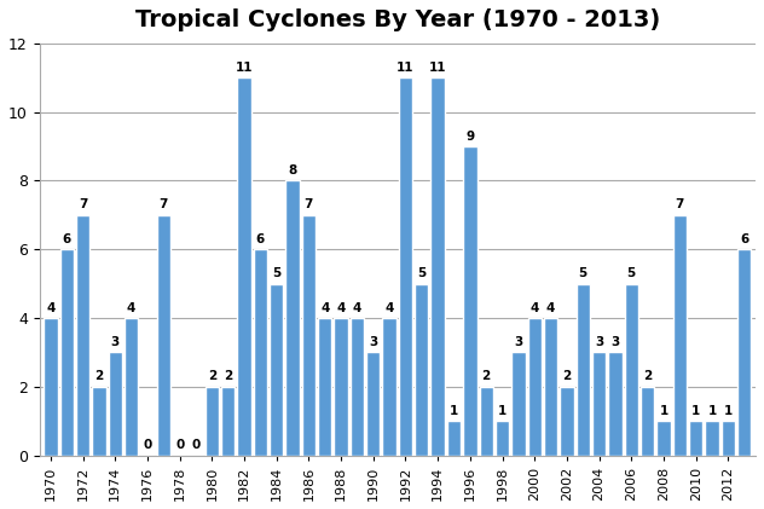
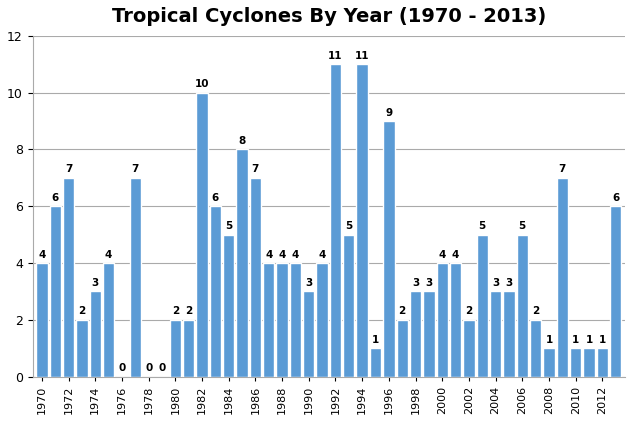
1982: 11 -> 10
1998: 1 -> 3
